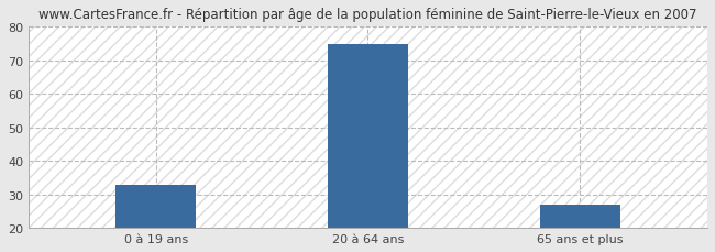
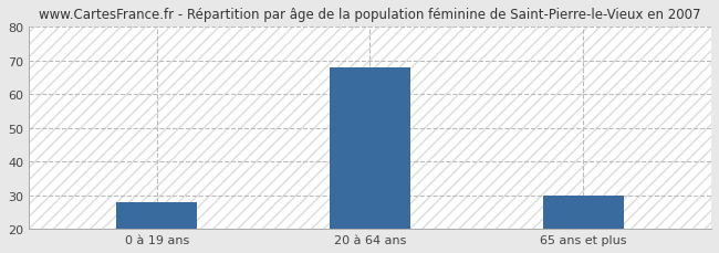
0 à 19 ans: 33 -> 28
20 à 64 ans: 75 -> 68
65 ans et plus: 27 -> 30
